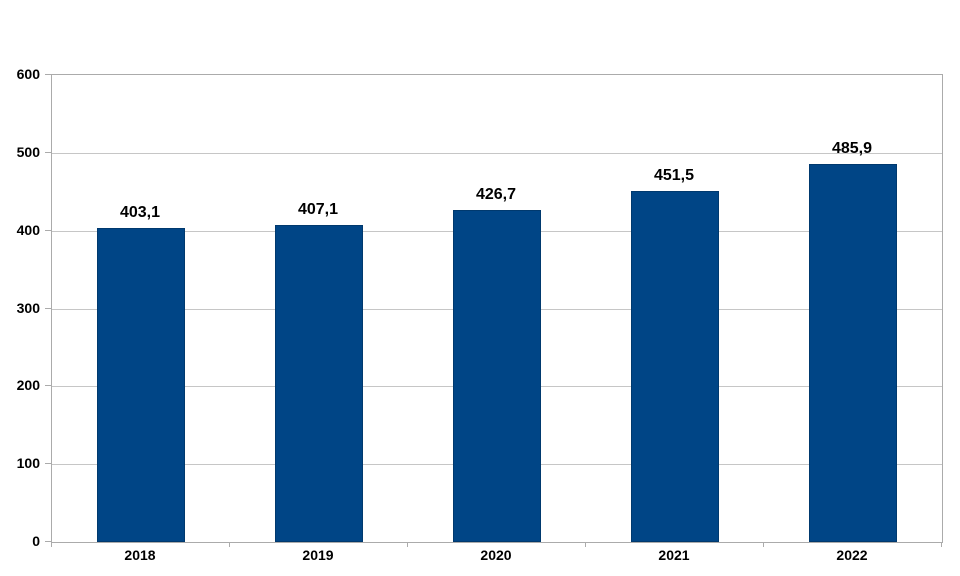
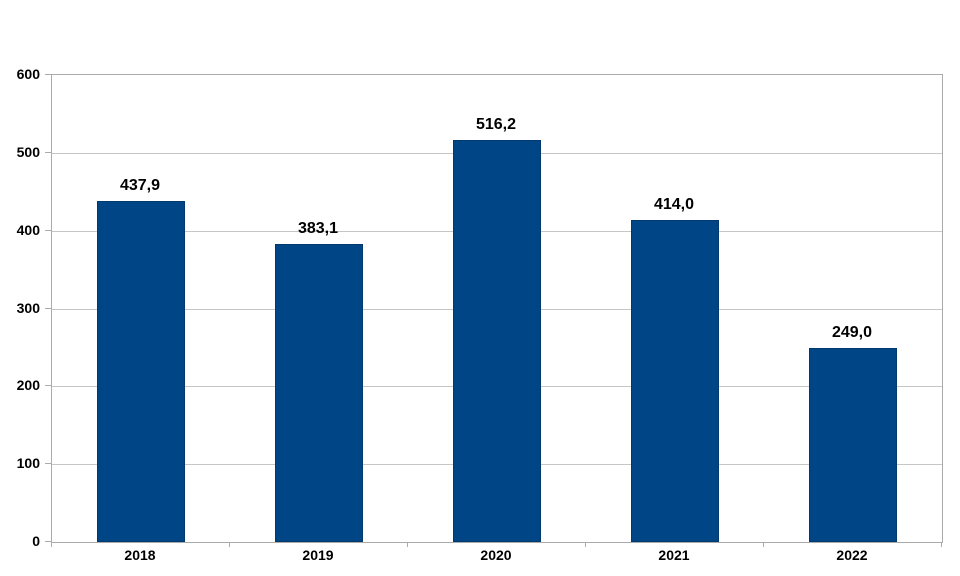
2018: 403,1 -> 437,9
2019: 407,1 -> 383,1
2020: 426,7 -> 516,2
2021: 451,5 -> 414,0
2022: 485,9 -> 249,0
